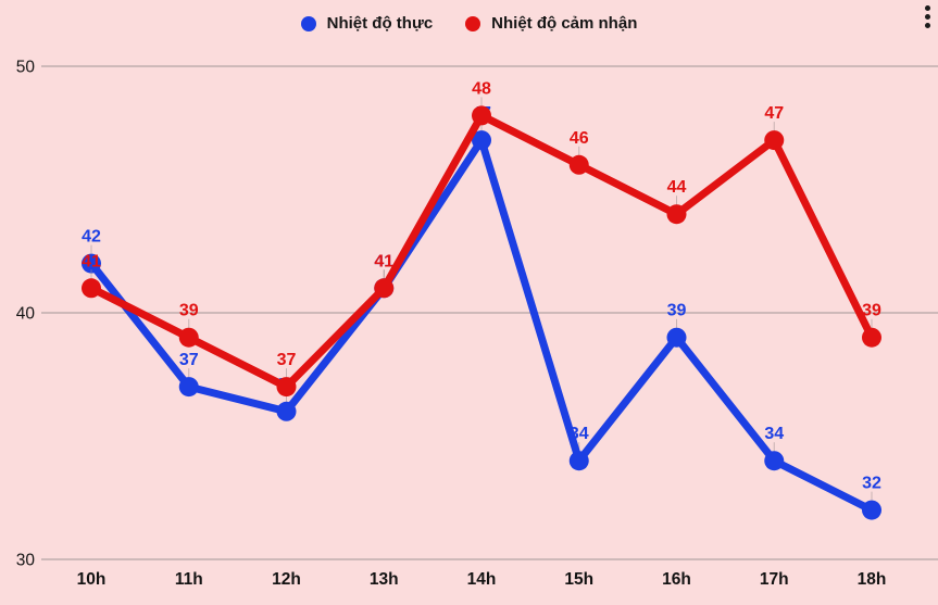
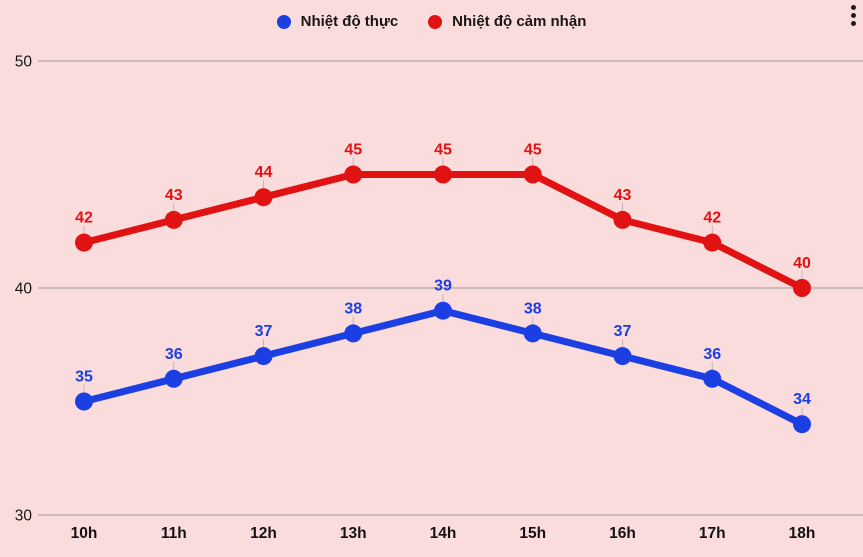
Nhiệt độ thực/10h: 42 -> 35
Nhiệt độ cảm nhận/10h: 41 -> 42
Nhiệt độ thực/11h: 37 -> 36
Nhiệt độ cảm nhận/11h: 39 -> 43
Nhiệt độ thực/12h: 36 -> 37
Nhiệt độ cảm nhận/12h: 37 -> 44
Nhiệt độ thực/13h: 41 -> 38
Nhiệt độ cảm nhận/13h: 41 -> 45
Nhiệt độ thực/14h: 47 -> 39
Nhiệt độ cảm nhận/14h: 48 -> 45
Nhiệt độ thực/15h: 34 -> 38
Nhiệt độ cảm nhận/15h: 46 -> 45
Nhiệt độ thực/16h: 39 -> 37
Nhiệt độ cảm nhận/16h: 44 -> 43
Nhiệt độ thực/17h: 34 -> 36
Nhiệt độ cảm nhận/17h: 47 -> 42
Nhiệt độ thực/18h: 32 -> 34
Nhiệt độ cảm nhận/18h: 39 -> 40
